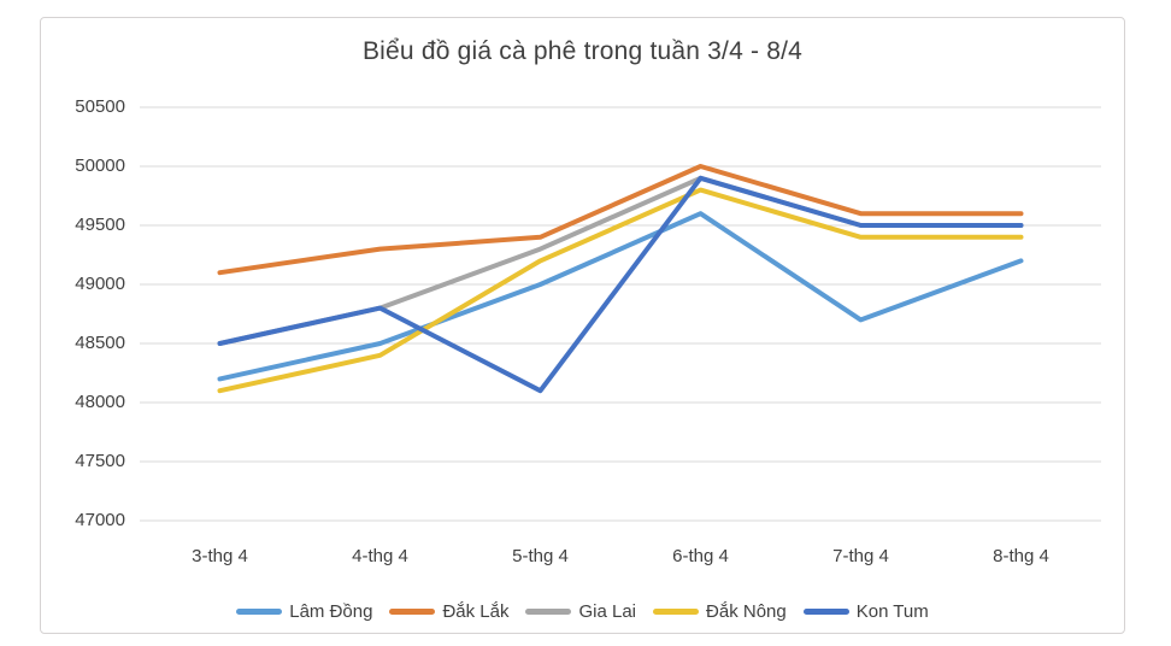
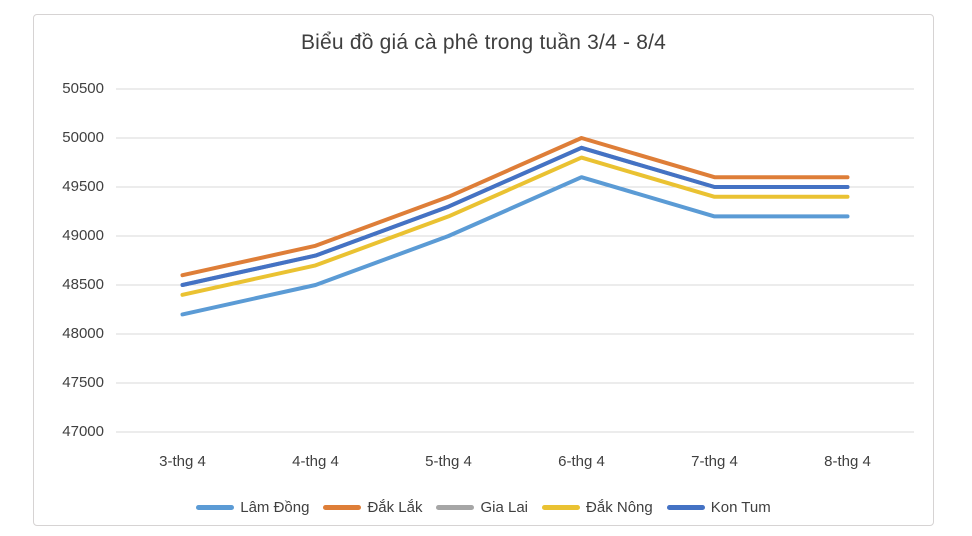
Đắk Lắk/3-thg 4: 49100 -> 48600
Đắk Nông/3-thg 4: 48100 -> 48400
Đắk Lắk/4-thg 4: 49300 -> 48900
Đắk Nông/4-thg 4: 48400 -> 48700
Kon Tum/5-thg 4: 48100 -> 49300
Lâm Đồng/7-thg 4: 48700 -> 49200
